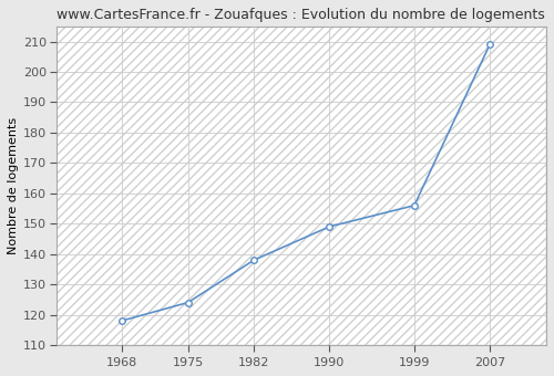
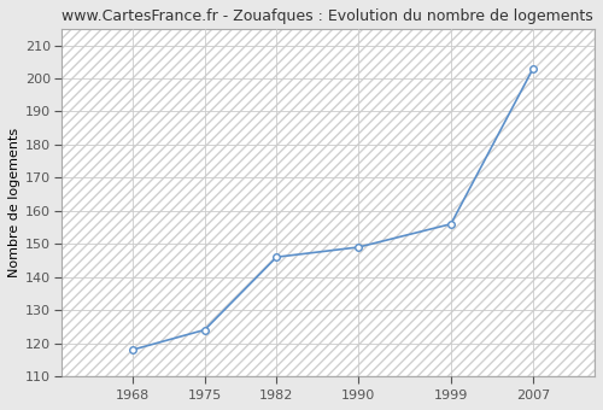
1982: 138 -> 146
2007: 209 -> 203
